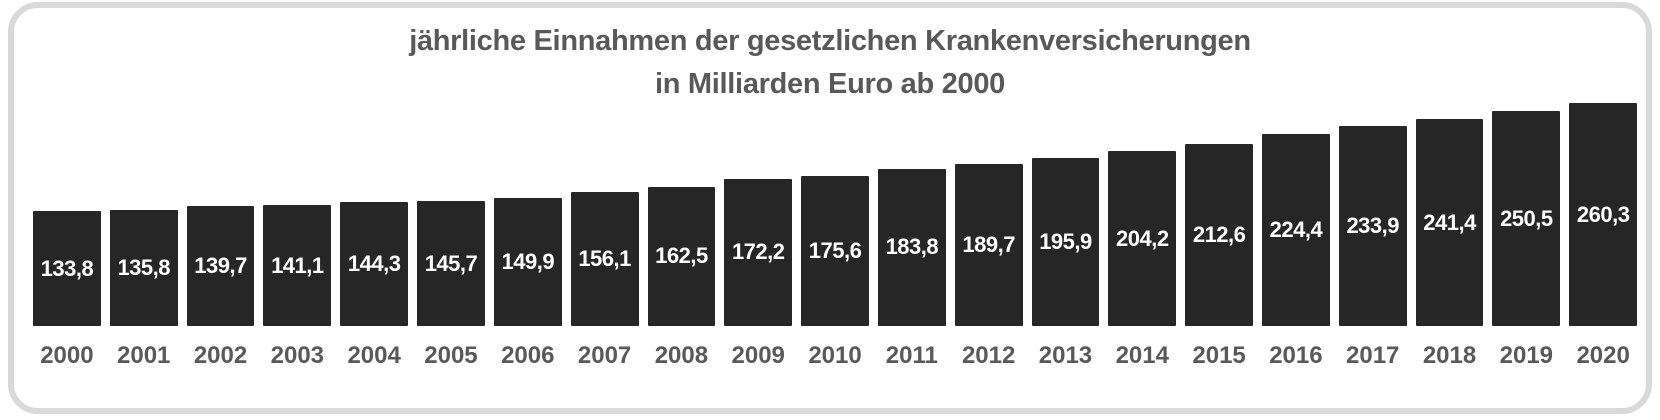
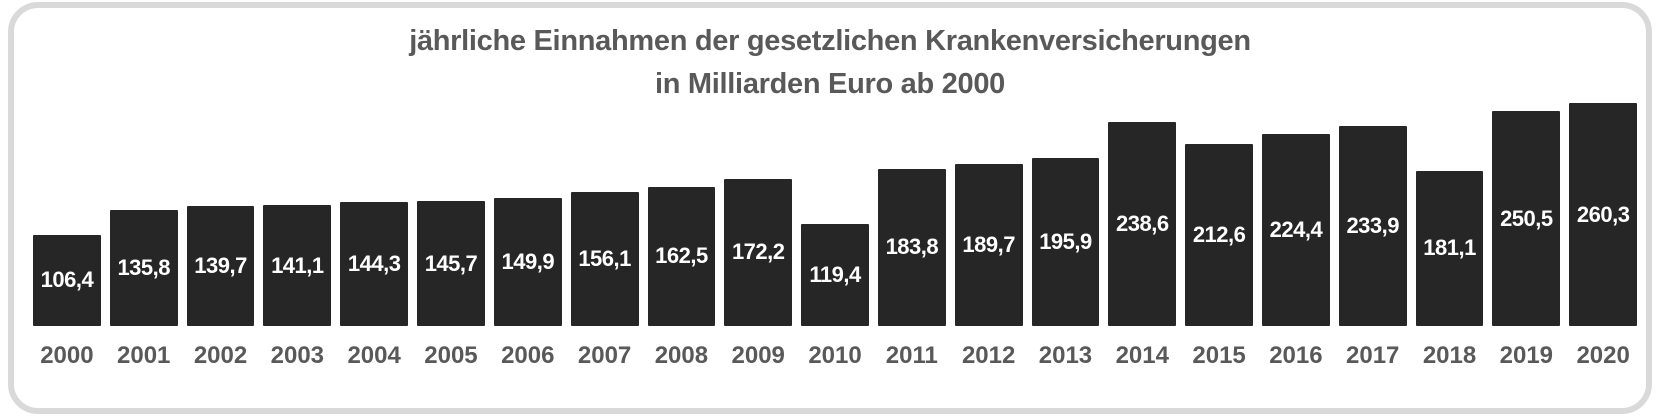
2000: 133,8 -> 106,4
2010: 175,6 -> 119,4
2014: 204,2 -> 238,6
2018: 241,4 -> 181,1
